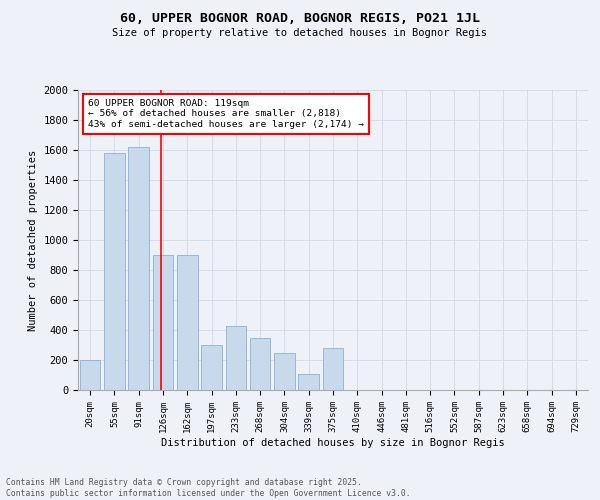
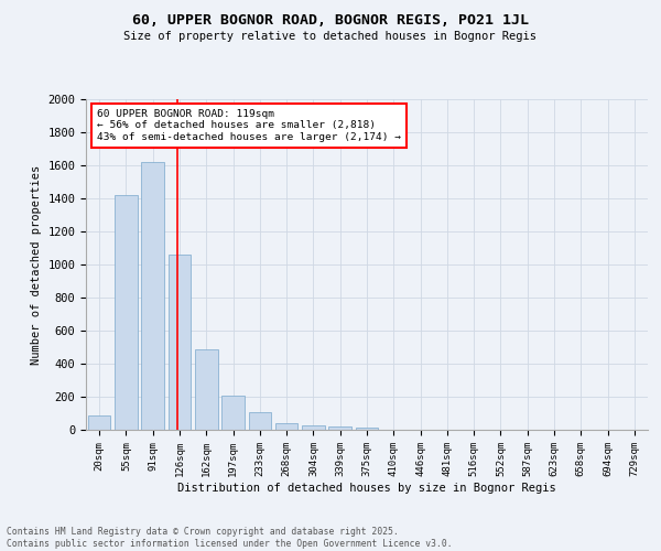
20sqm: 200 -> 80
55sqm: 1580 -> 1420
126sqm: 900 -> 1060
162sqm: 900 -> 490
197sqm: 300 -> 200
233sqm: 430 -> 110
268sqm: 350 -> 40
304sqm: 250 -> 20
339sqm: 110 -> 20
375sqm: 280 -> 10
